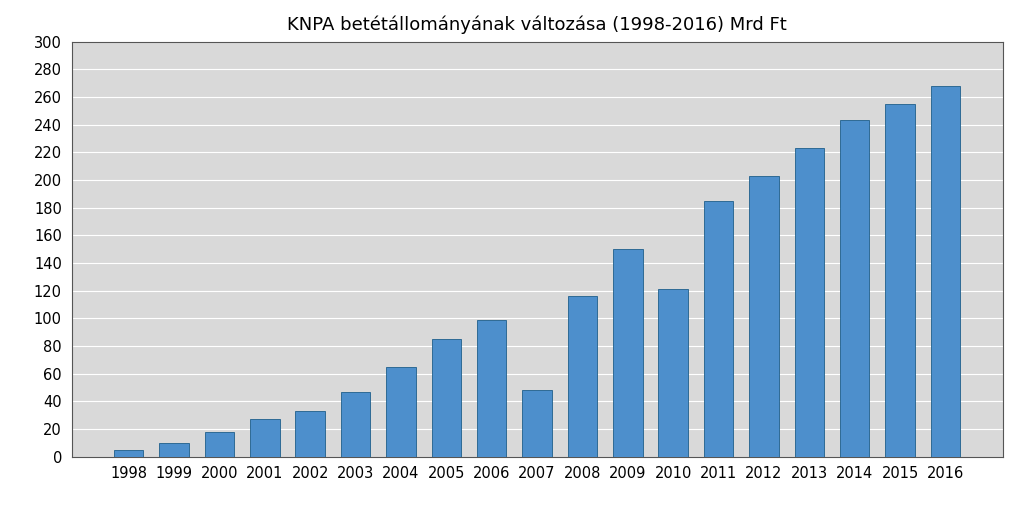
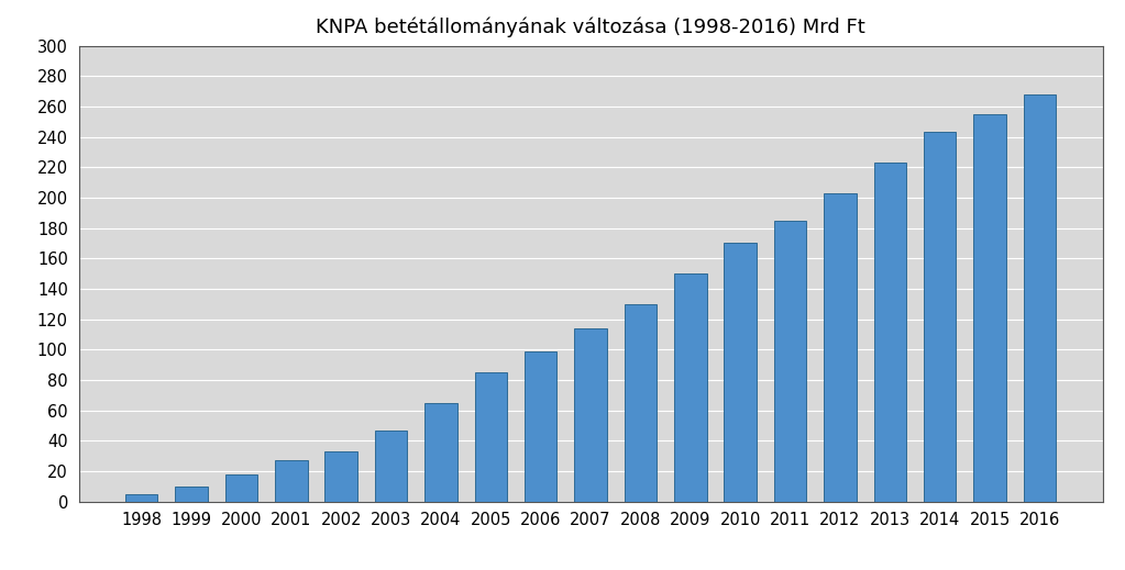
2007: 48 -> 114
2008: 116 -> 130
2010: 121 -> 170
